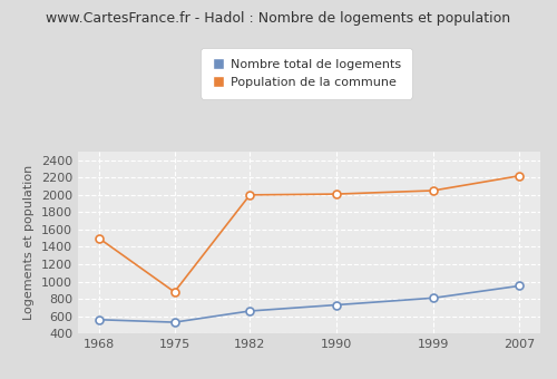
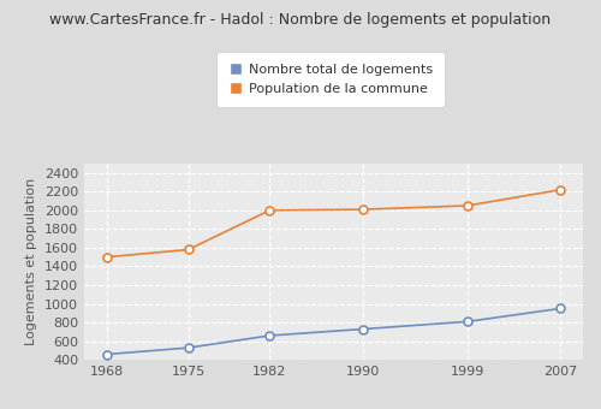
Nombre total de logements/1968: 560 -> 460
Population de la commune/1975: 880 -> 1580
